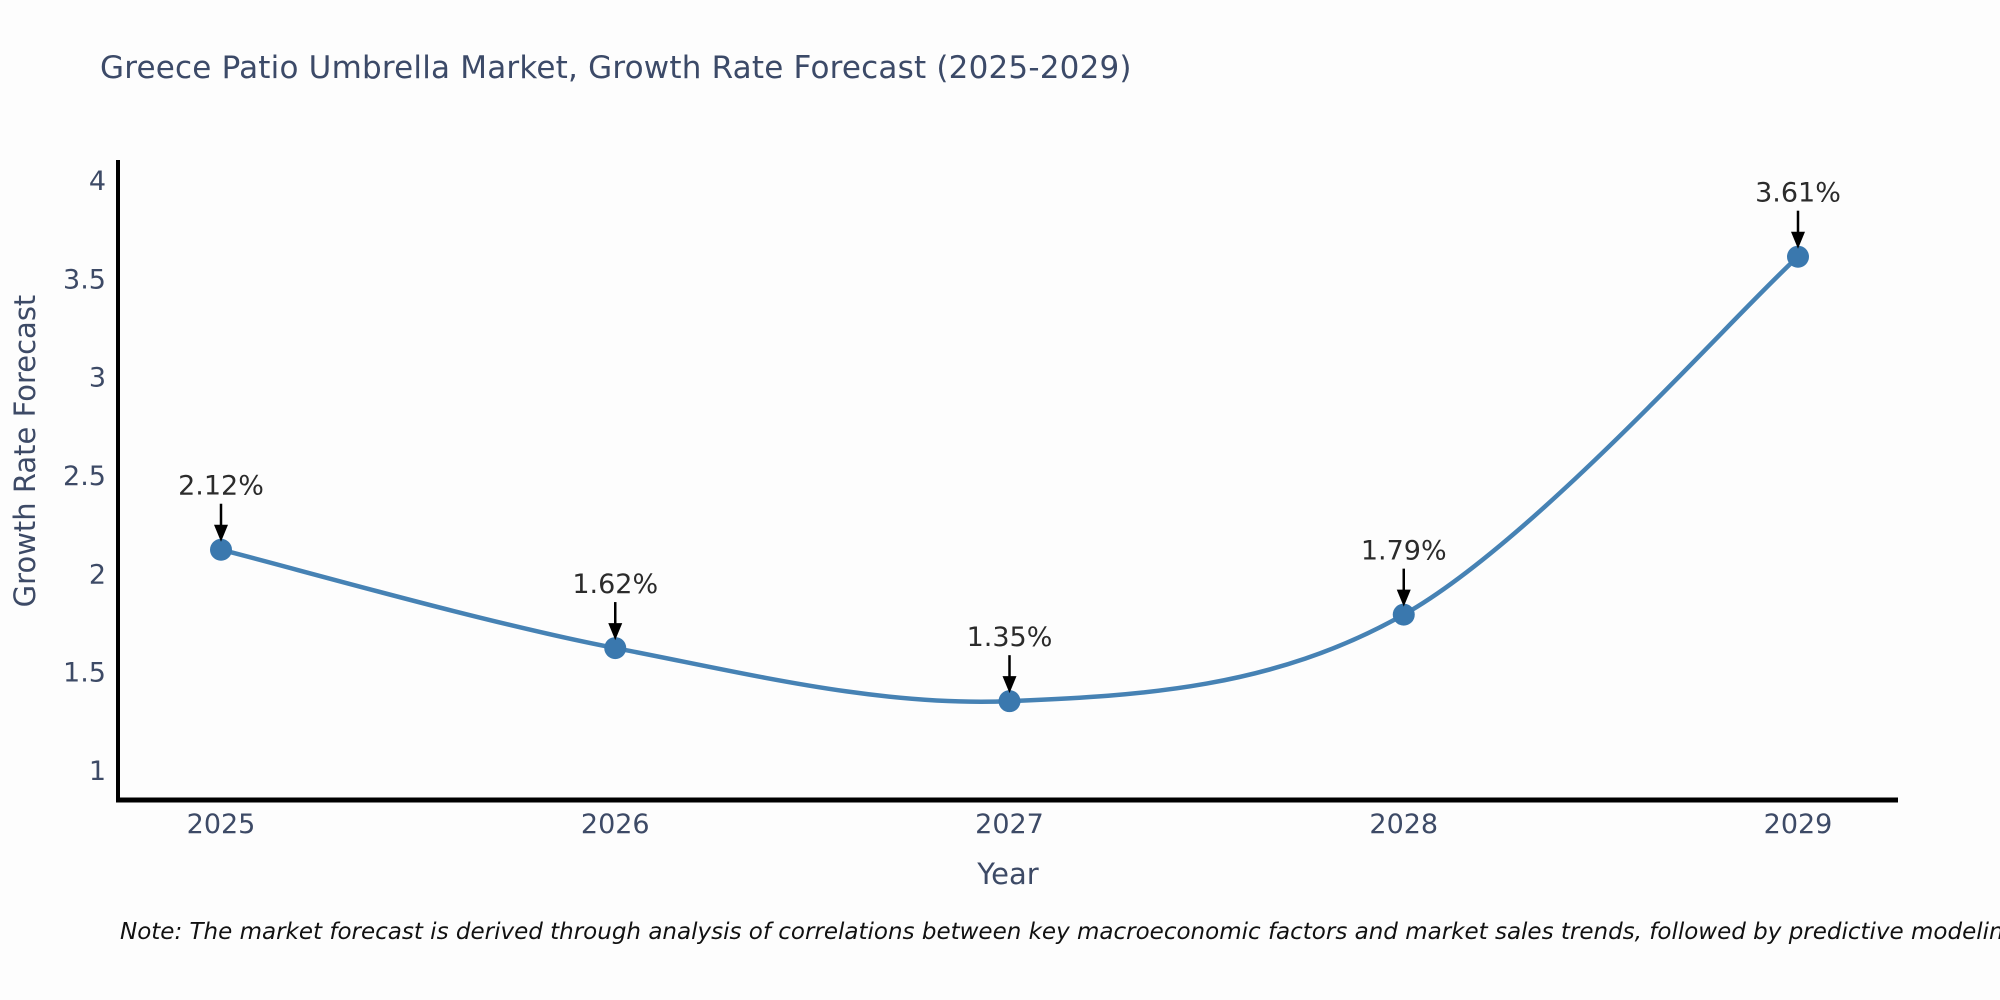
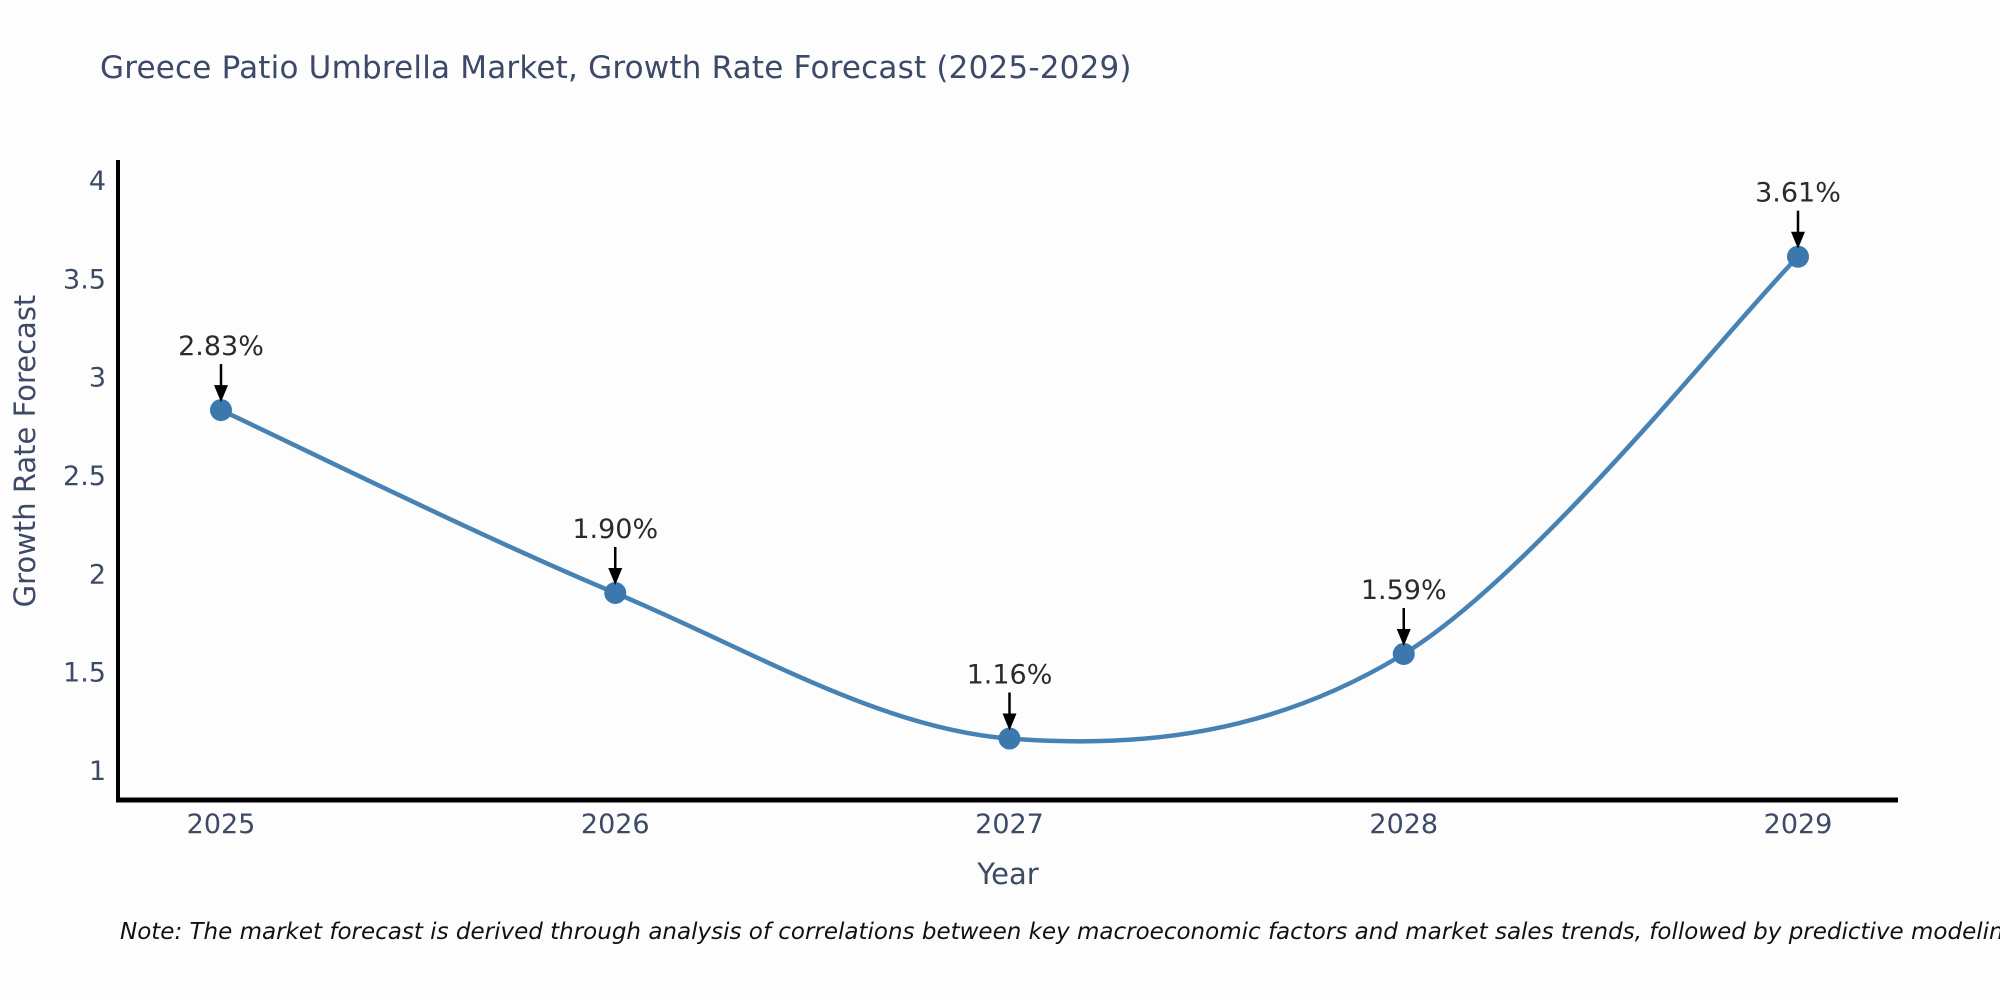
2025: 2.12% -> 2.83%
2026: 1.62% -> 1.90%
2027: 1.35% -> 1.16%
2028: 1.79% -> 1.59%
